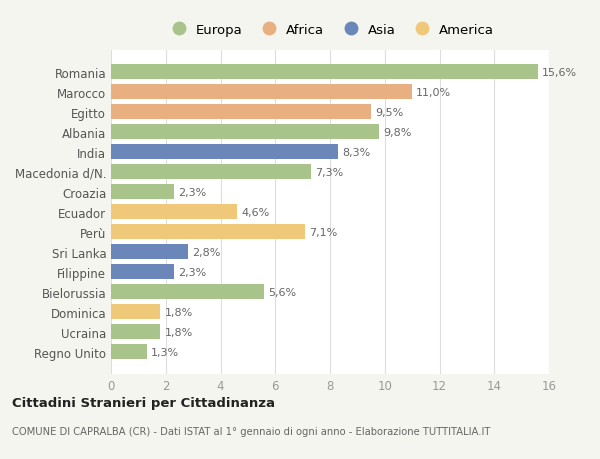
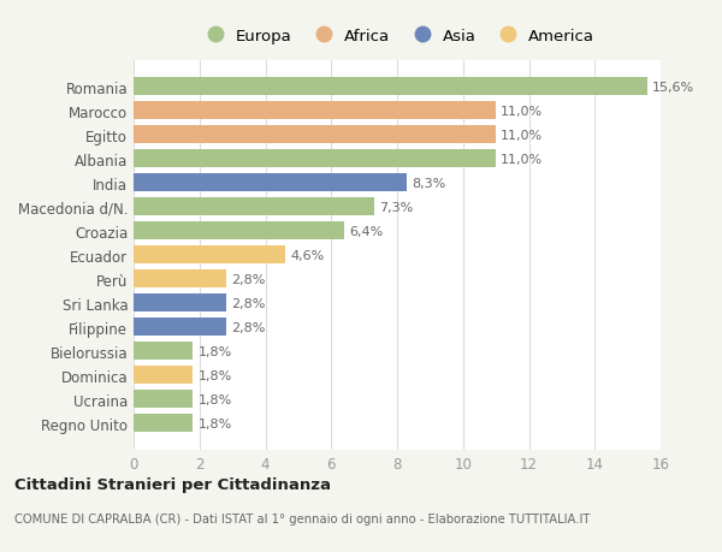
Egitto: 9,5% -> 11,0%
Albania: 9,8% -> 11,0%
Croazia: 2,3% -> 6,4%
Perù: 7,1% -> 2,8%
Filippine: 2,3% -> 2,8%
Bielorussia: 5,6% -> 1,8%
Regno Unito: 1,3% -> 1,8%
